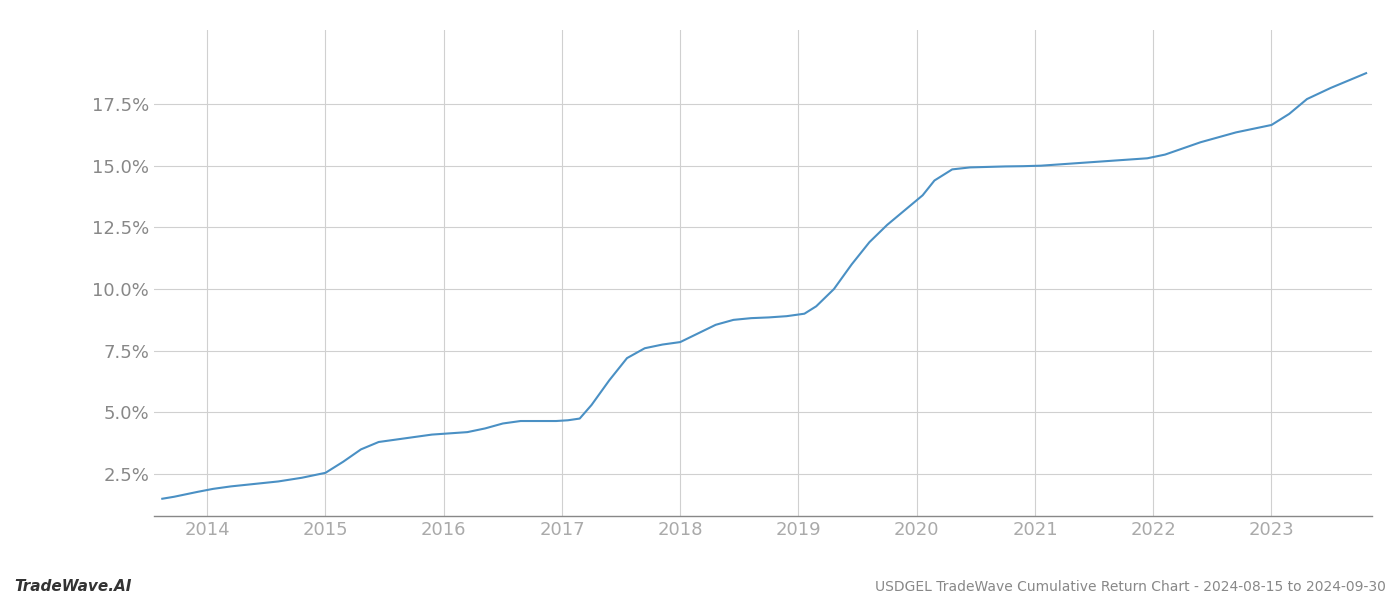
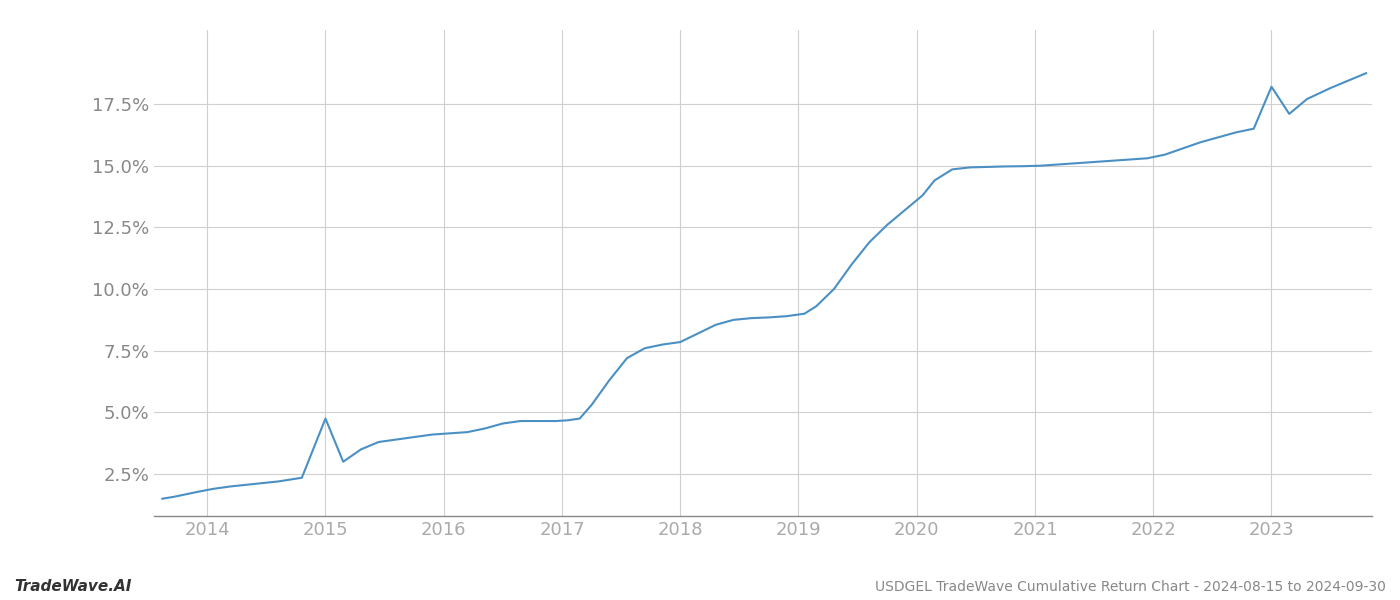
2015: 2.55% -> 4.75%
2023: 16.65% -> 18.20%
